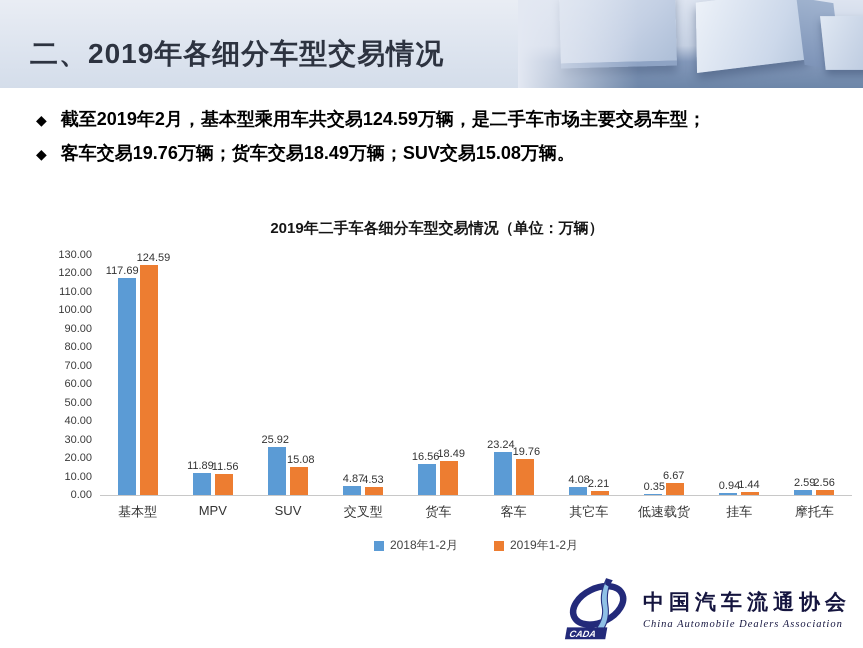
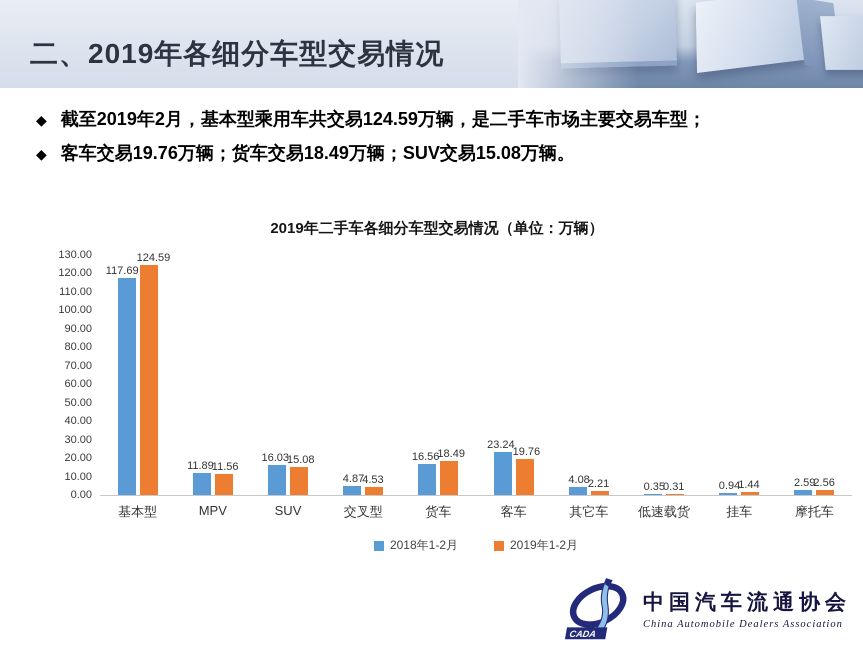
2018年1-2月/SUV: 25.92 -> 16.03
2019年1-2月/低速载货: 6.67 -> 0.31
